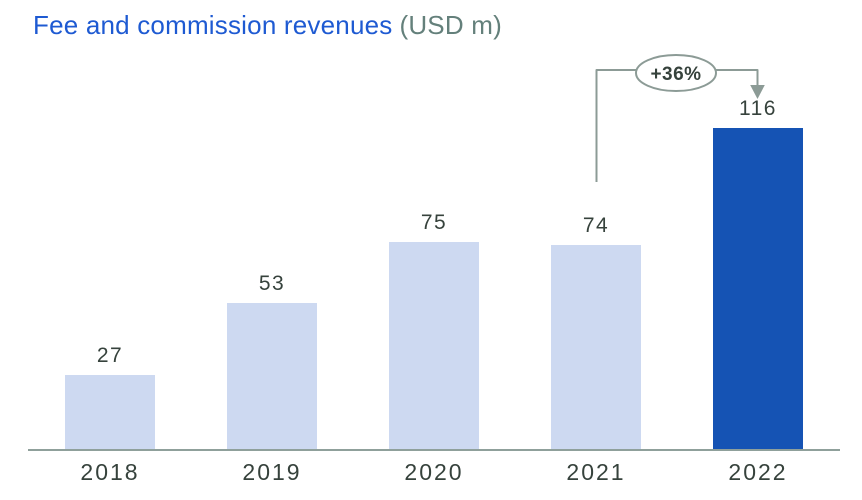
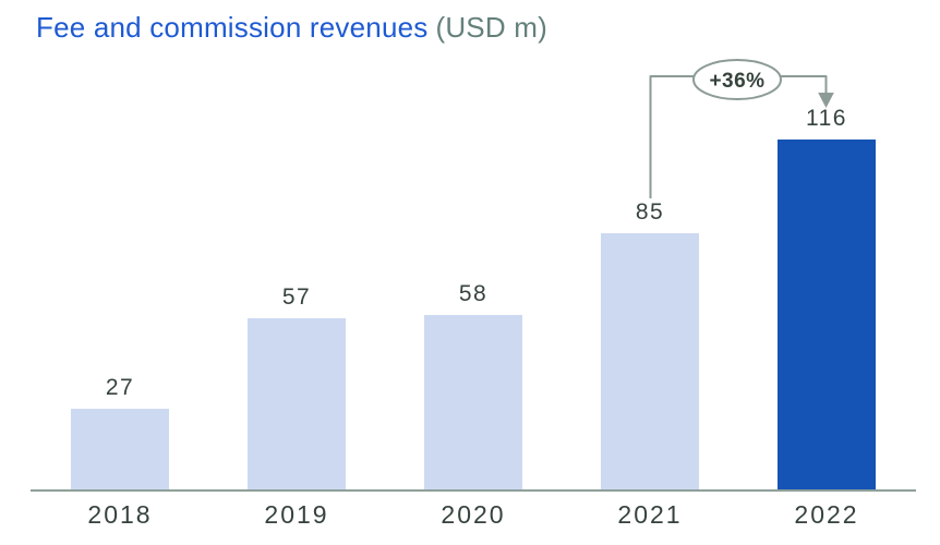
2019: 53 -> 57
2020: 75 -> 58
2021: 74 -> 85
